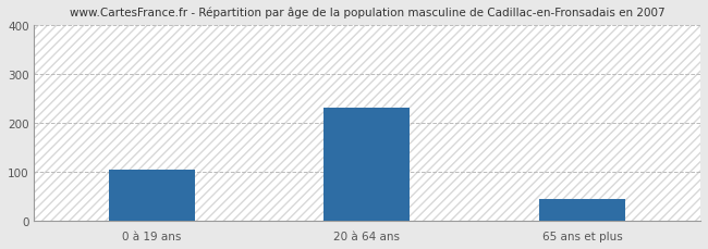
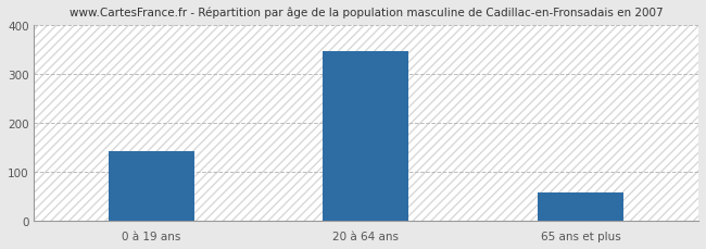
0 à 19 ans: 105 -> 143
20 à 64 ans: 230 -> 346
65 ans et plus: 45 -> 57
